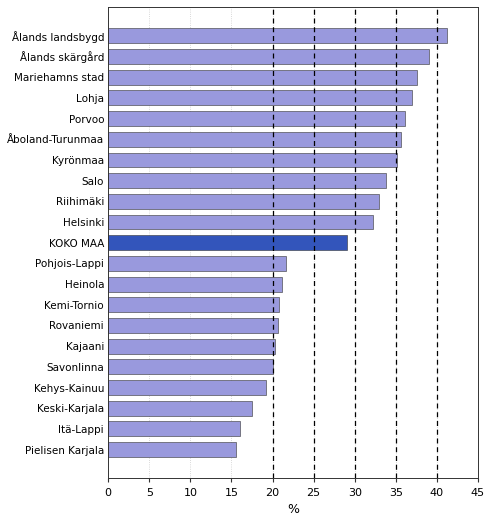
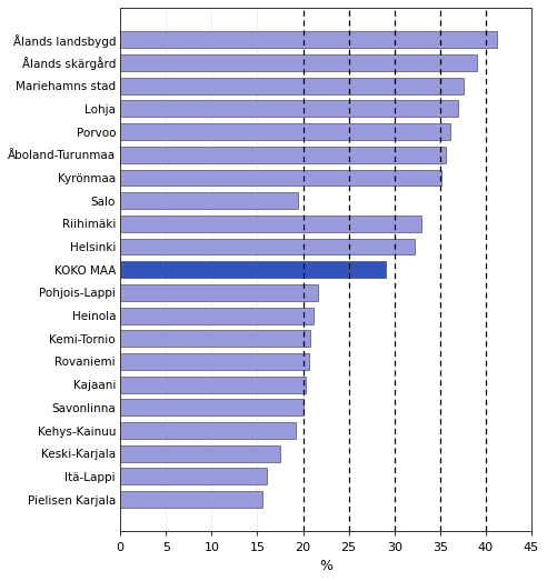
Salo: 33.8 -> 19.4
